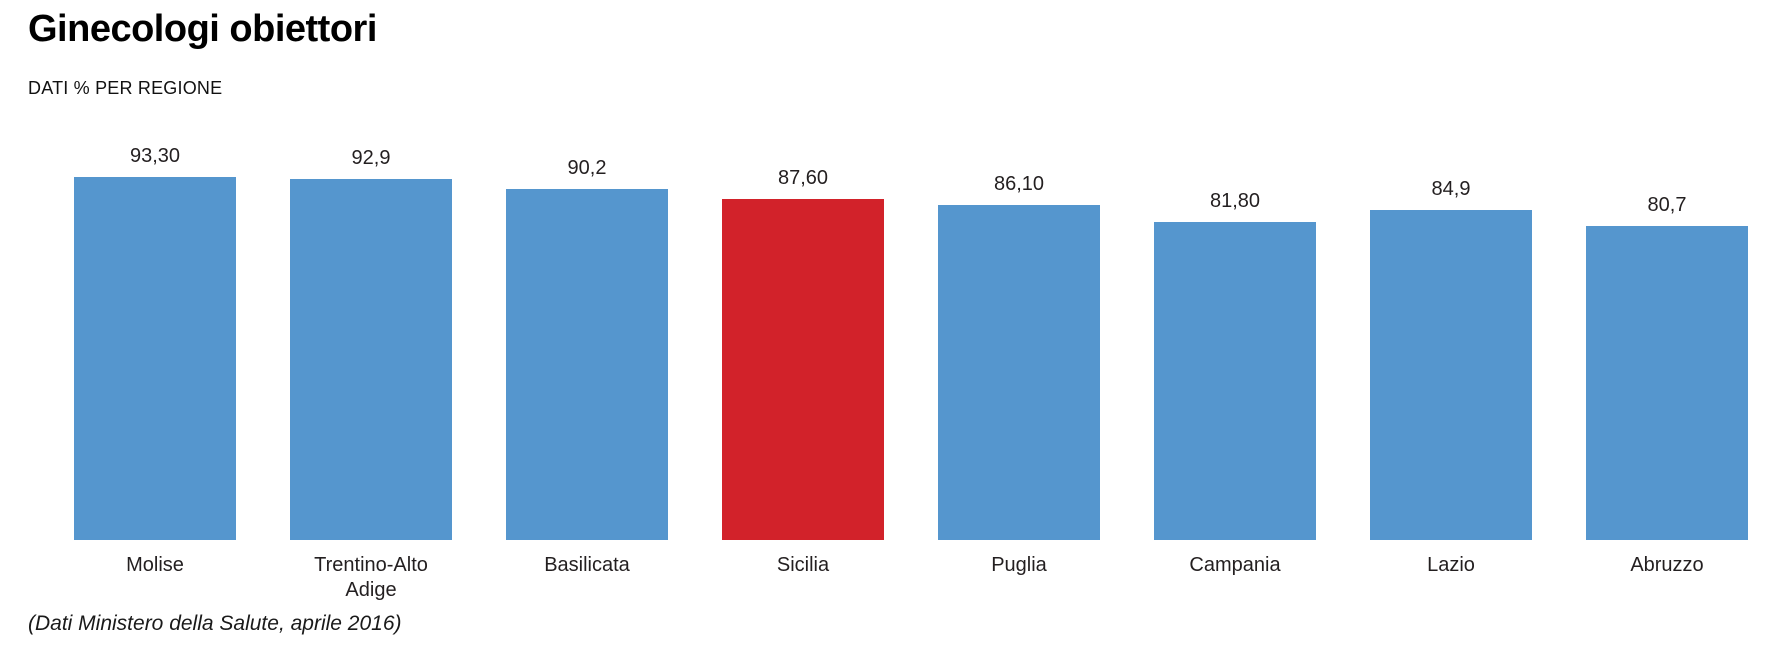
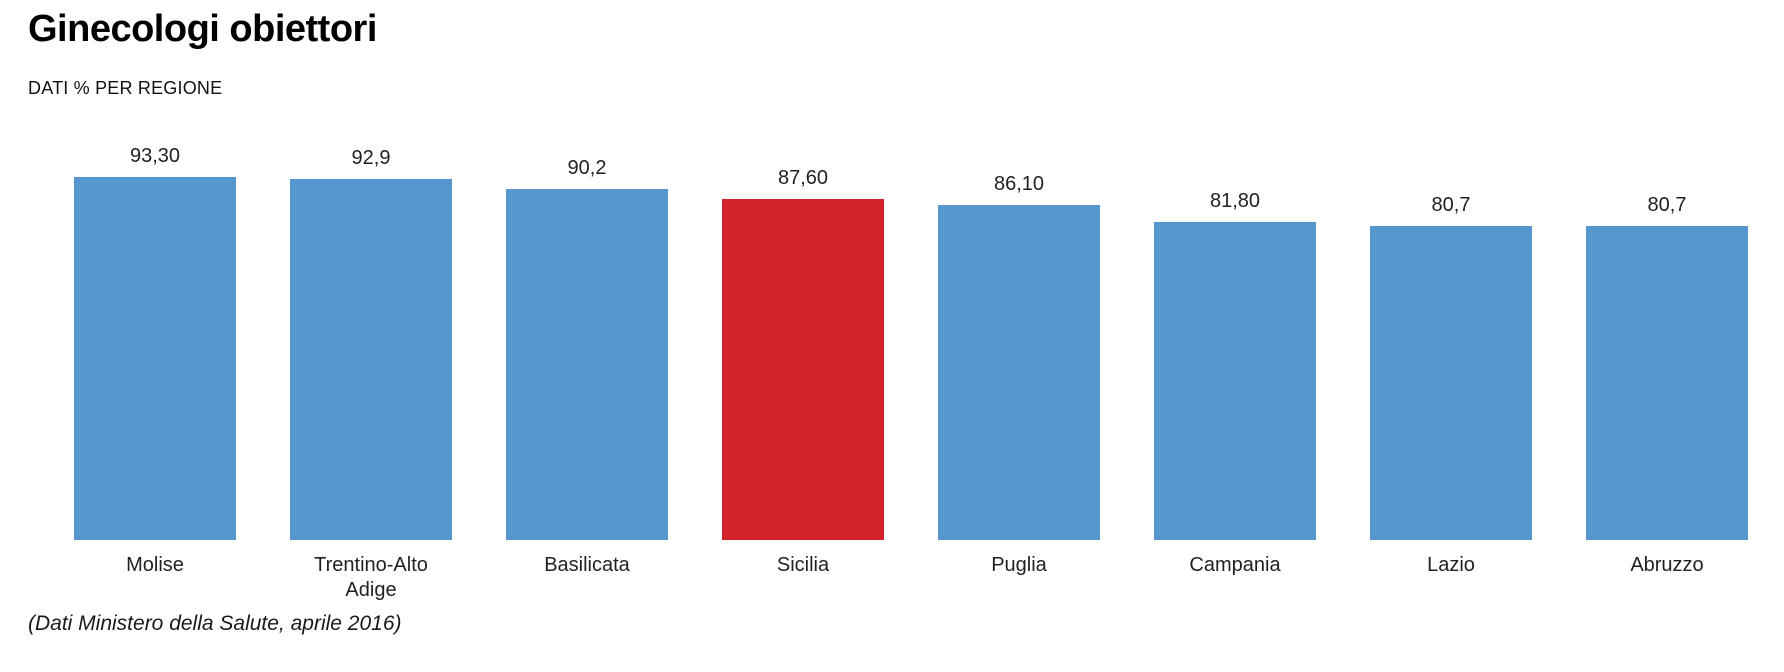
Lazio: 84,9 -> 80,7
